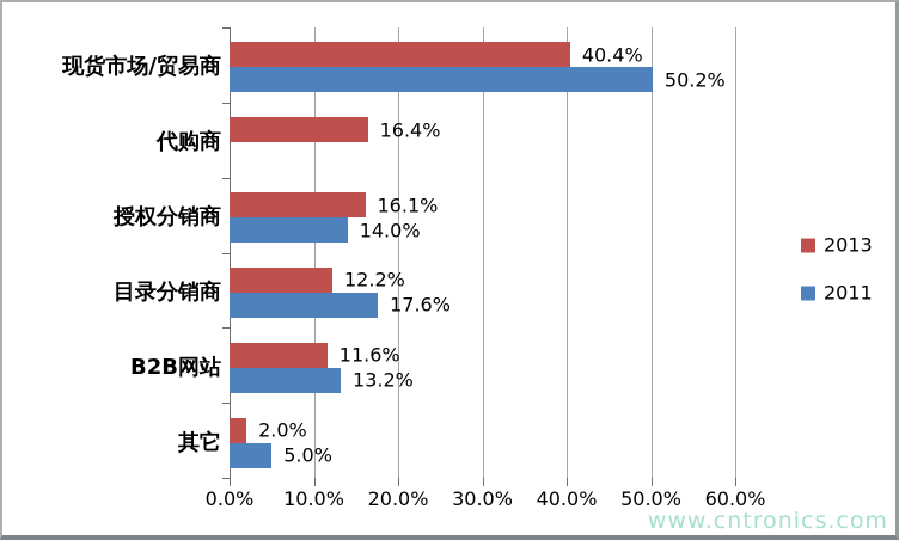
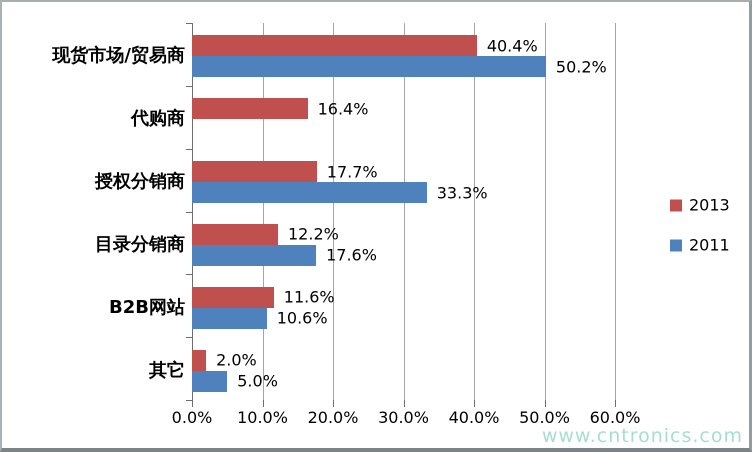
2013/授权分销商: 16.1% -> 17.7%
2011/授权分销商: 14.0% -> 33.3%
2011/B2B网站: 13.2% -> 10.6%
